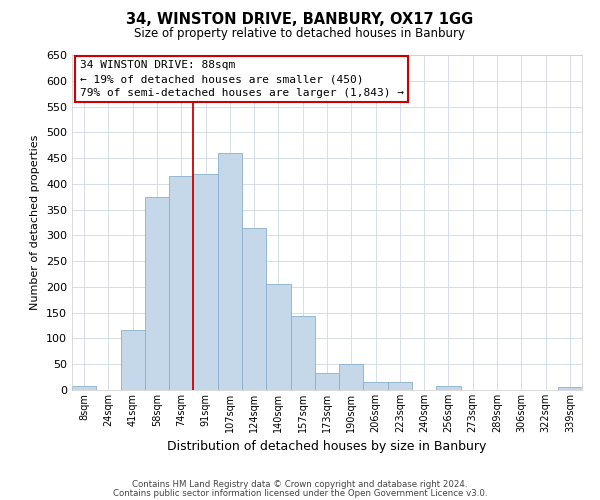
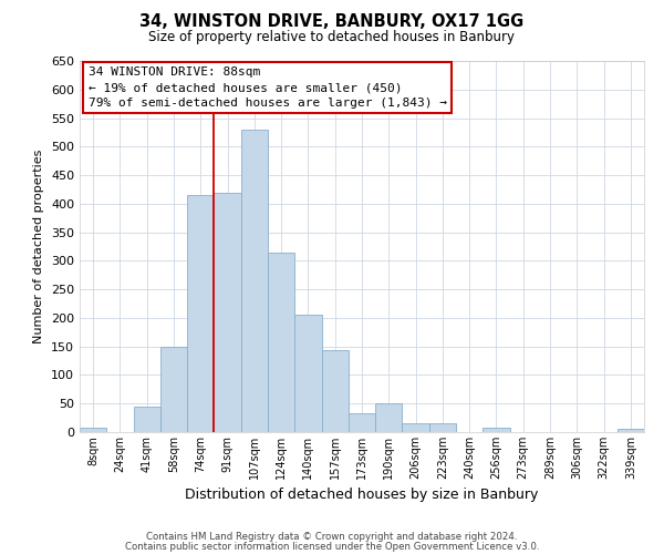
41sqm: 116 -> 45
58sqm: 374 -> 150
107sqm: 460 -> 530
